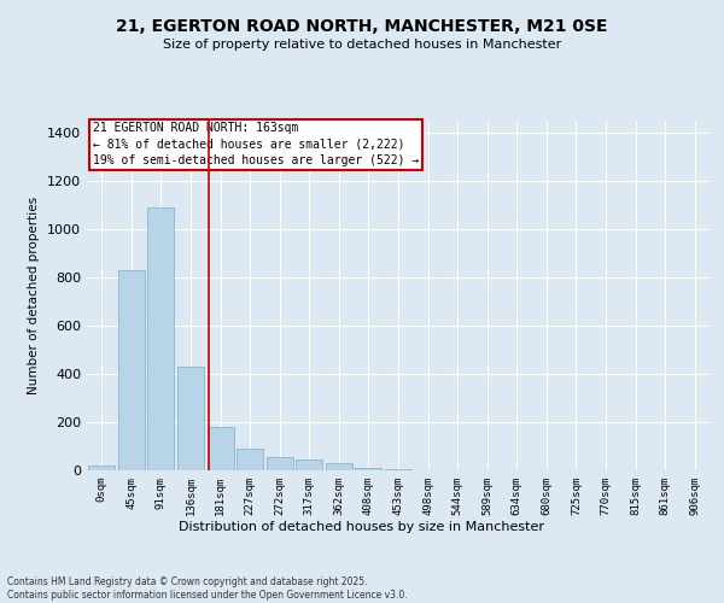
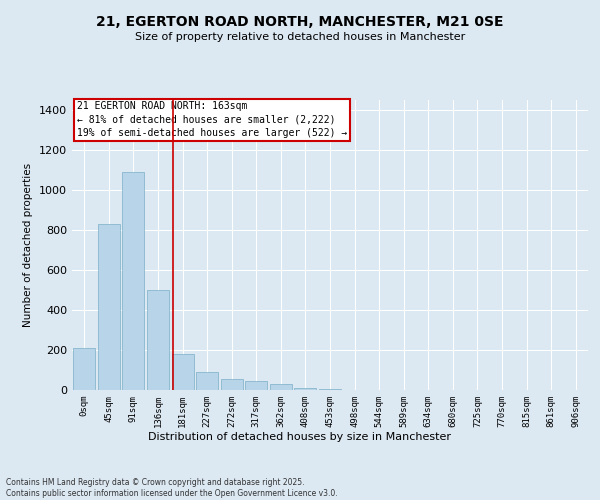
0sqm: 20 -> 210
136sqm: 430 -> 500
